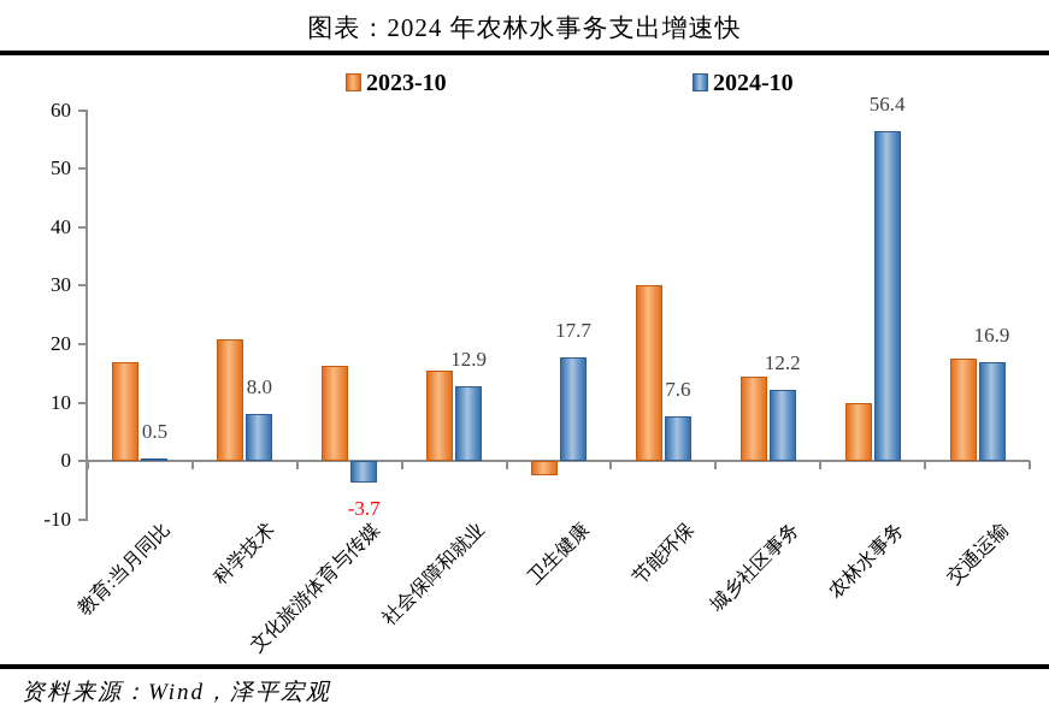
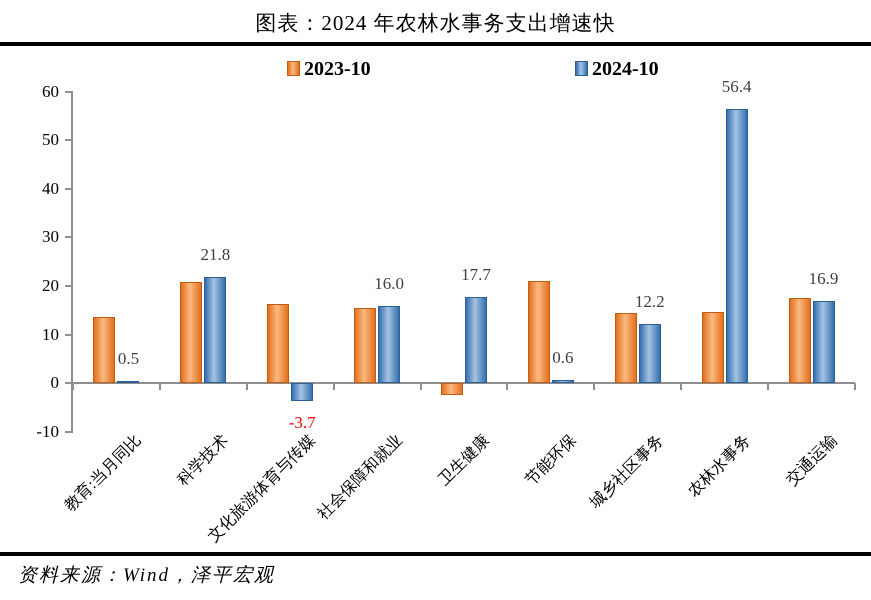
2023-10/教育:当月同比: 17 -> 14
2024-10/科学技术: 8.0 -> 21.8
2024-10/社会保障和就业: 12.9 -> 16.0
2023-10/节能环保: 30 -> 21
2024-10/节能环保: 7.6 -> 0.6
2023-10/农林水事务: 10 -> 15
